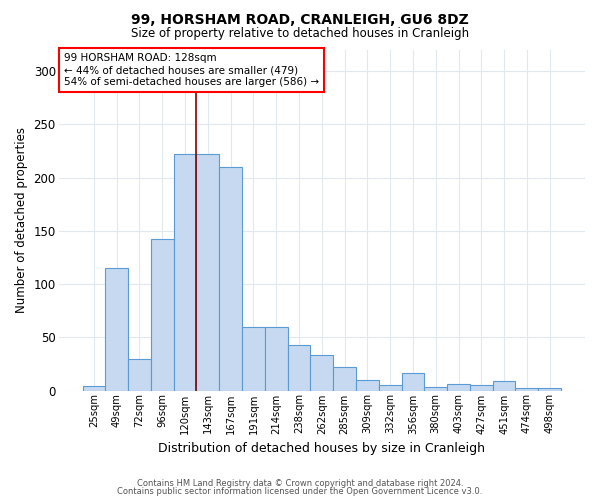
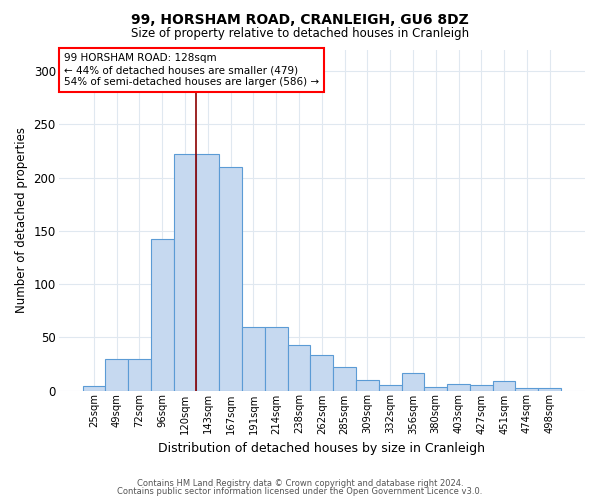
49sqm: 115 -> 30
